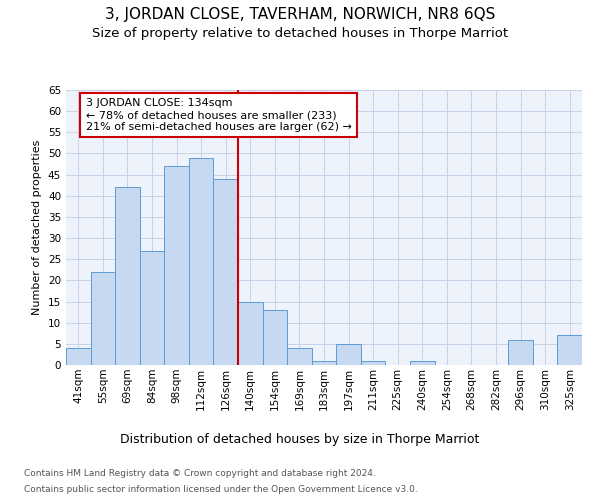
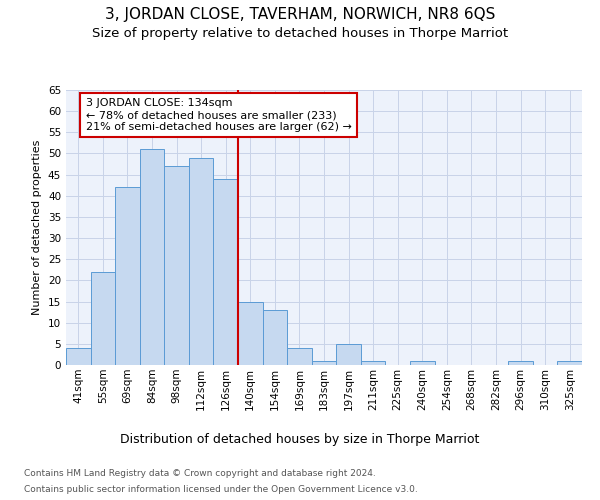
84sqm: 27 -> 51
296sqm: 6 -> 1
325sqm: 7 -> 1
